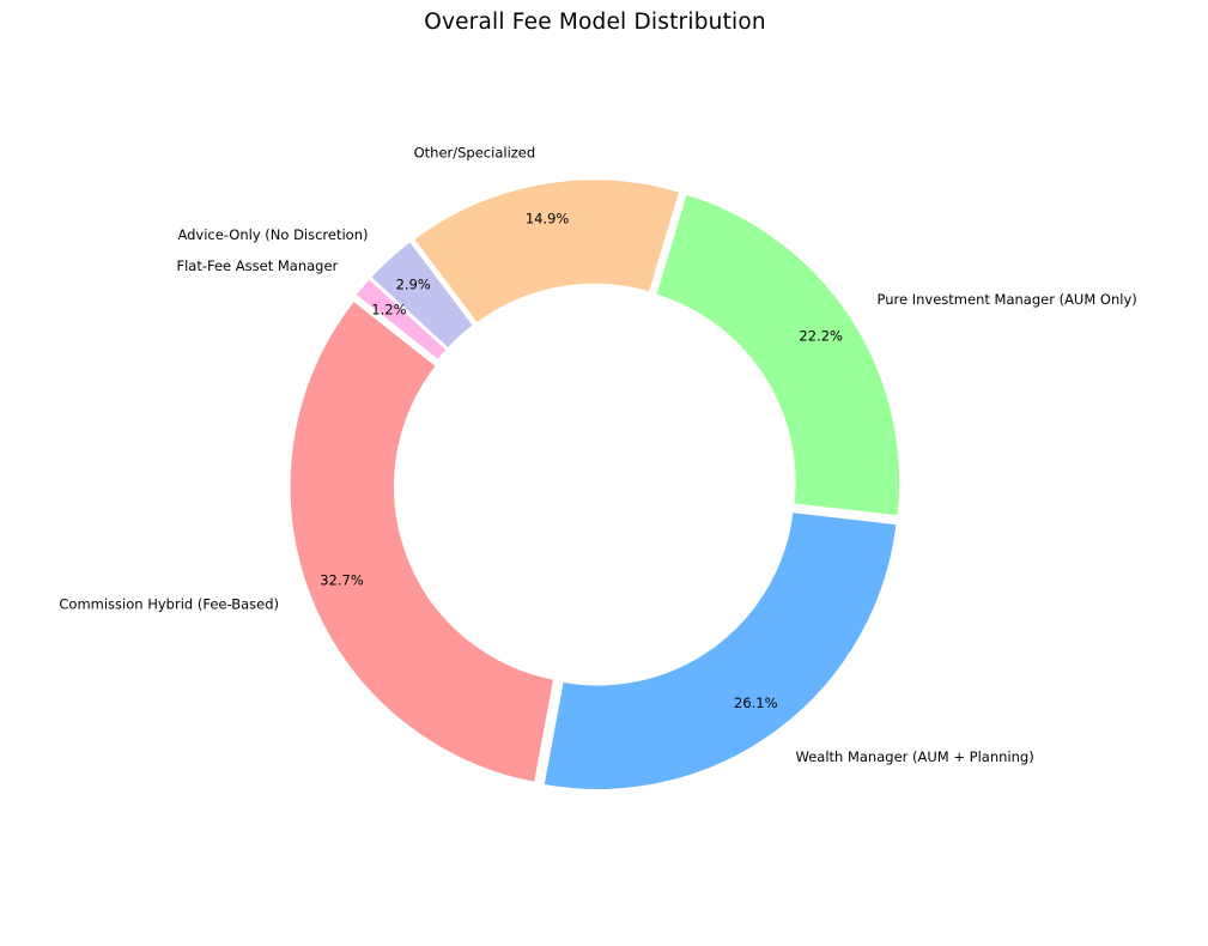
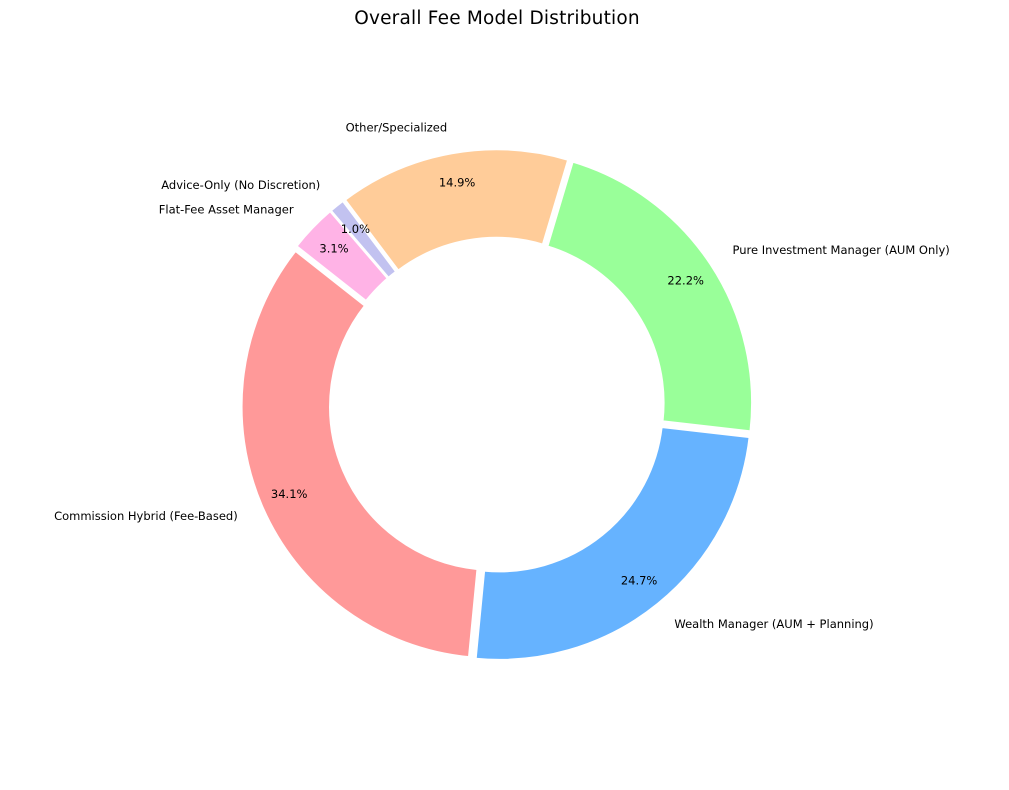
Commission Hybrid (Fee-Based): 32.7% -> 34.1%
Wealth Manager (AUM + Planning): 26.1% -> 24.7%
Advice-Only (No Discretion): 2.9% -> 1.0%
Flat-Fee Asset Manager: 1.2% -> 3.1%
